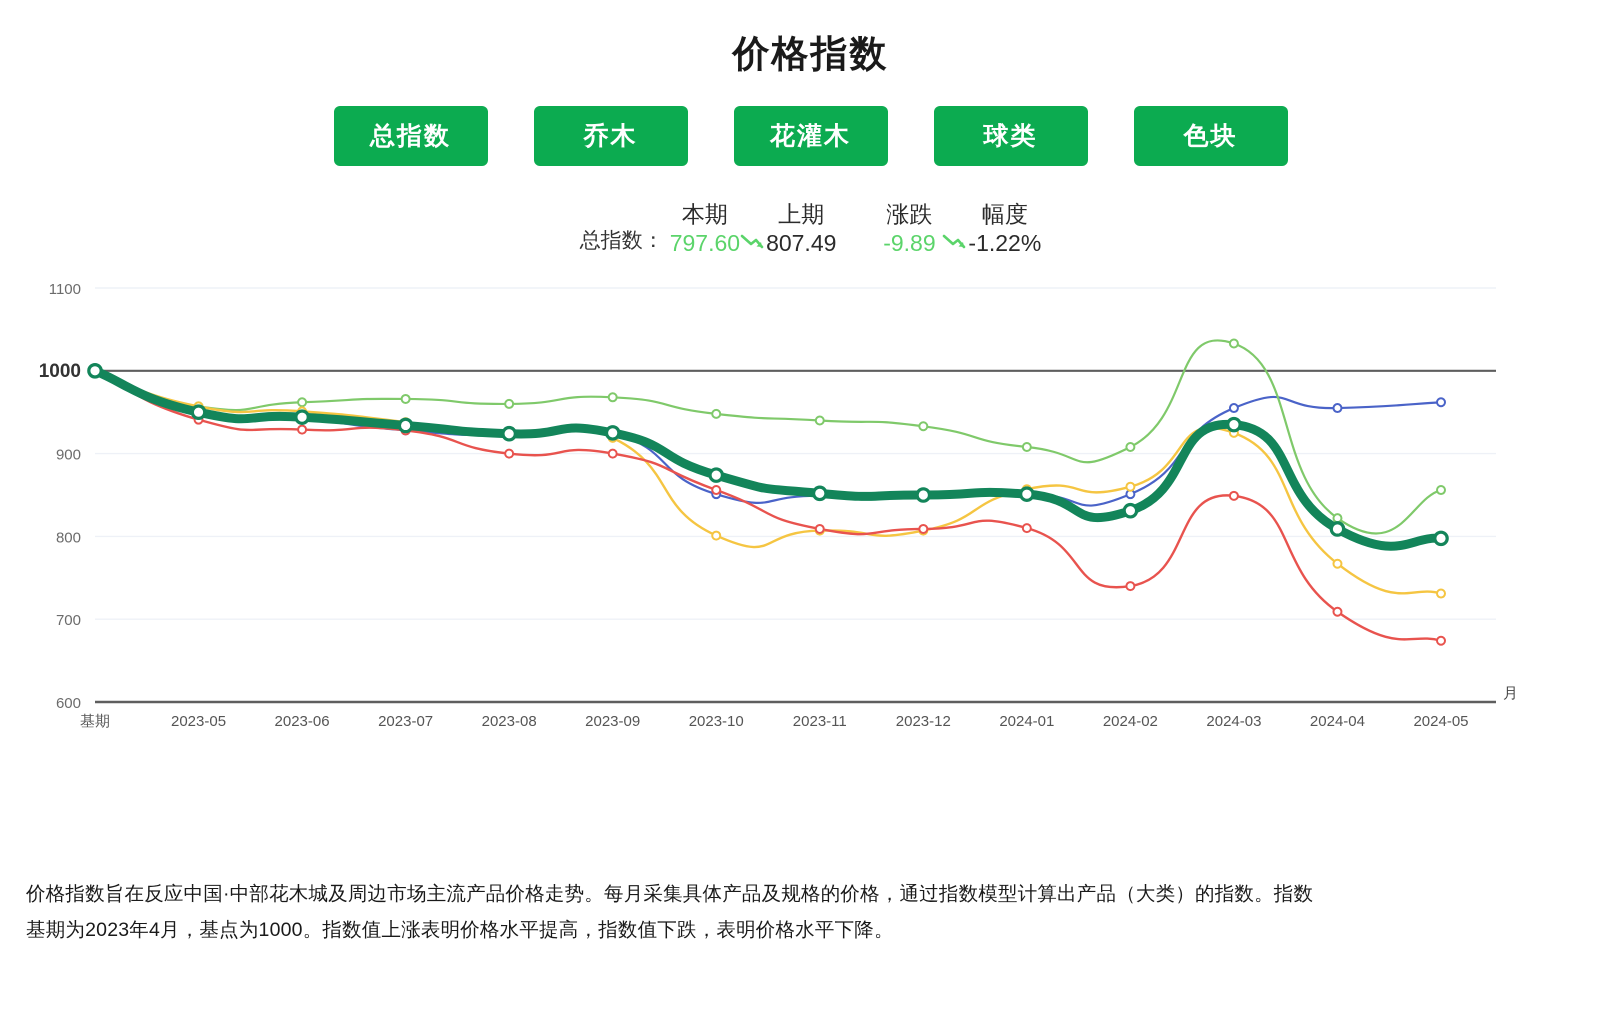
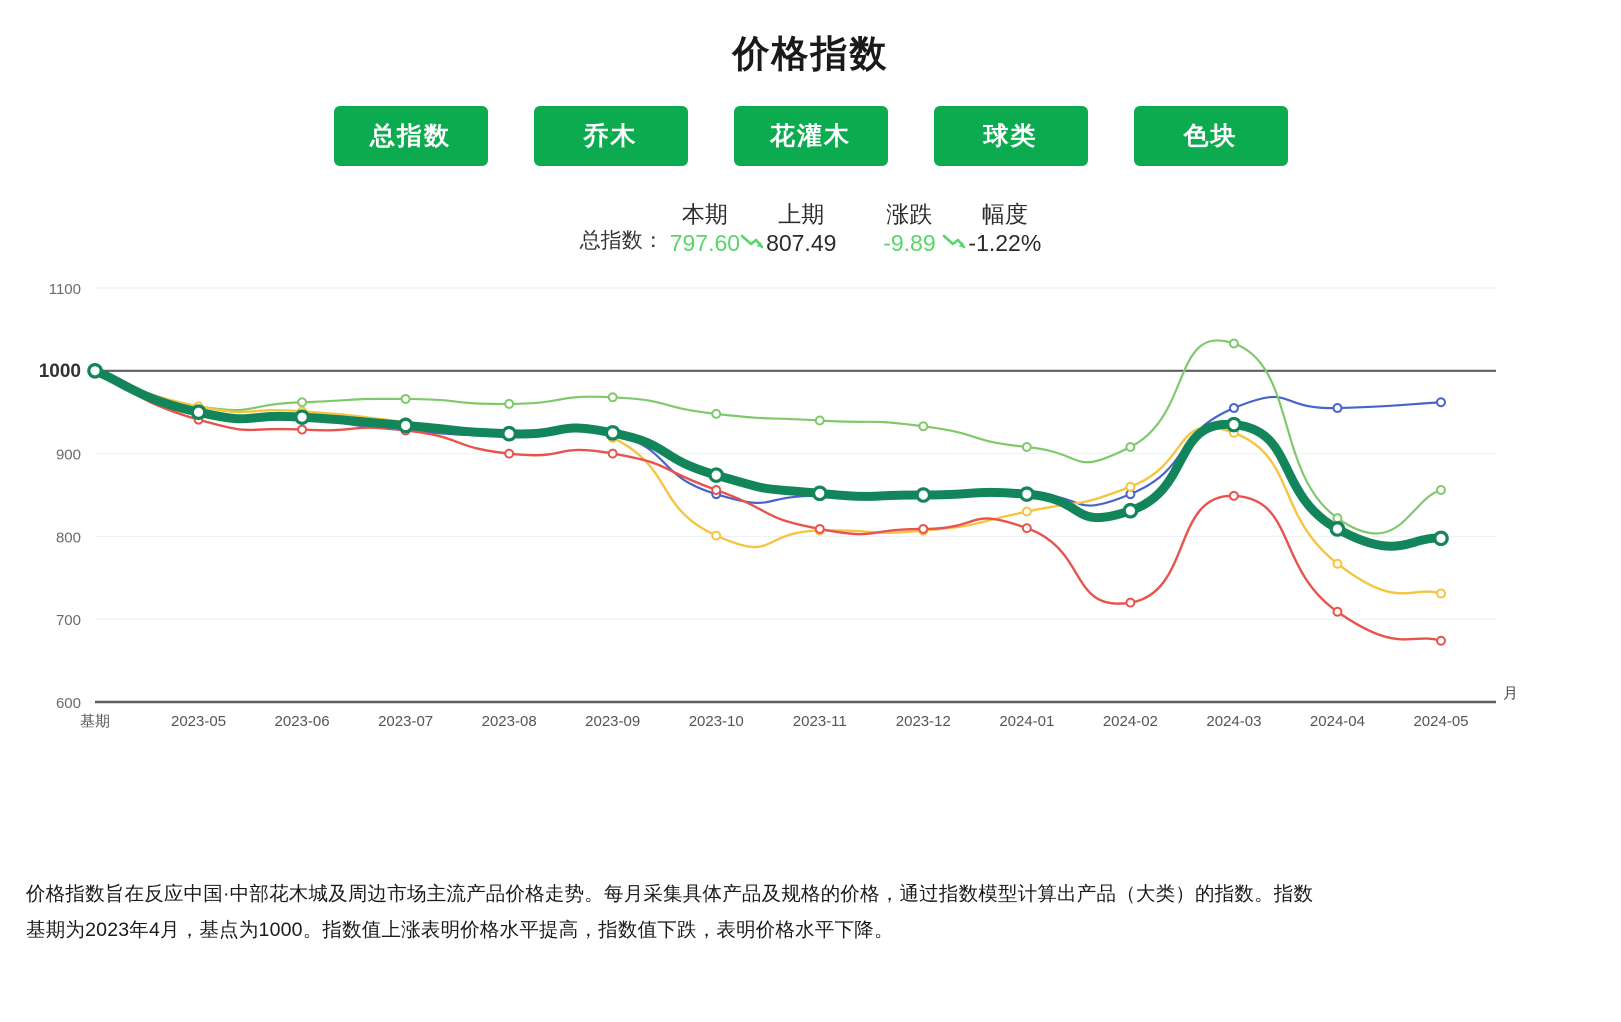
球类/2024-01: 860 -> 830
色块/2024-02: 740 -> 720
